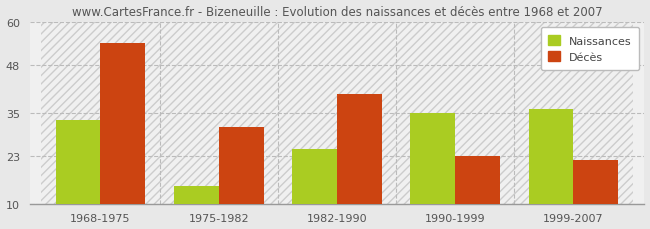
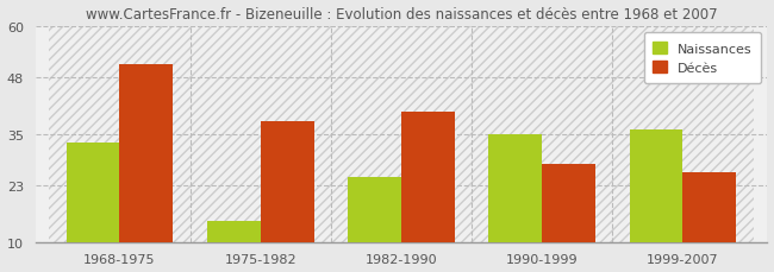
Décès/1968-1975: 54 -> 51
Décès/1975-1982: 31 -> 38
Décès/1990-1999: 23 -> 28
Décès/1999-2007: 22 -> 26
